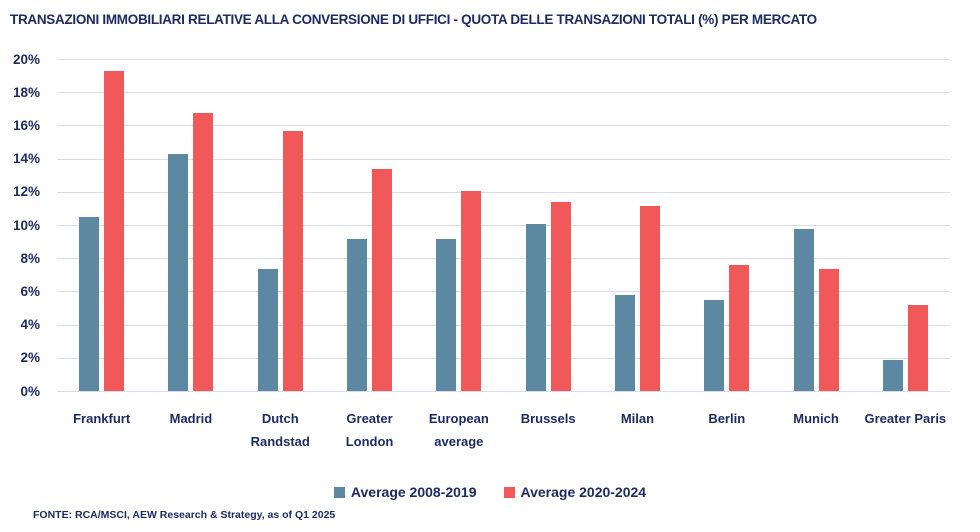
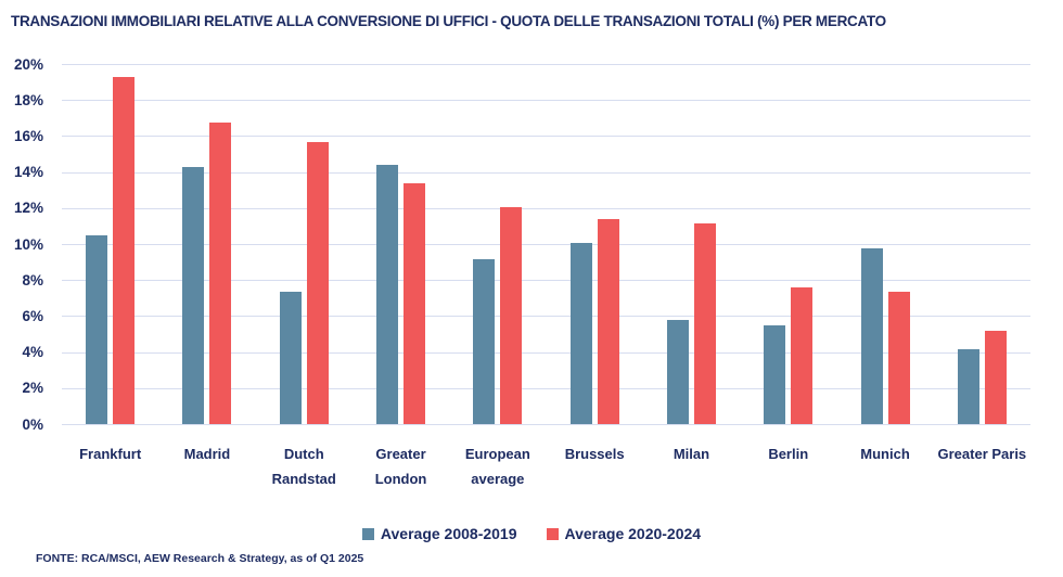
Average 2008-2019/Greater London: 9.2% -> 14.4%
Average 2008-2019/Greater Paris: 1.9% -> 4.2%
